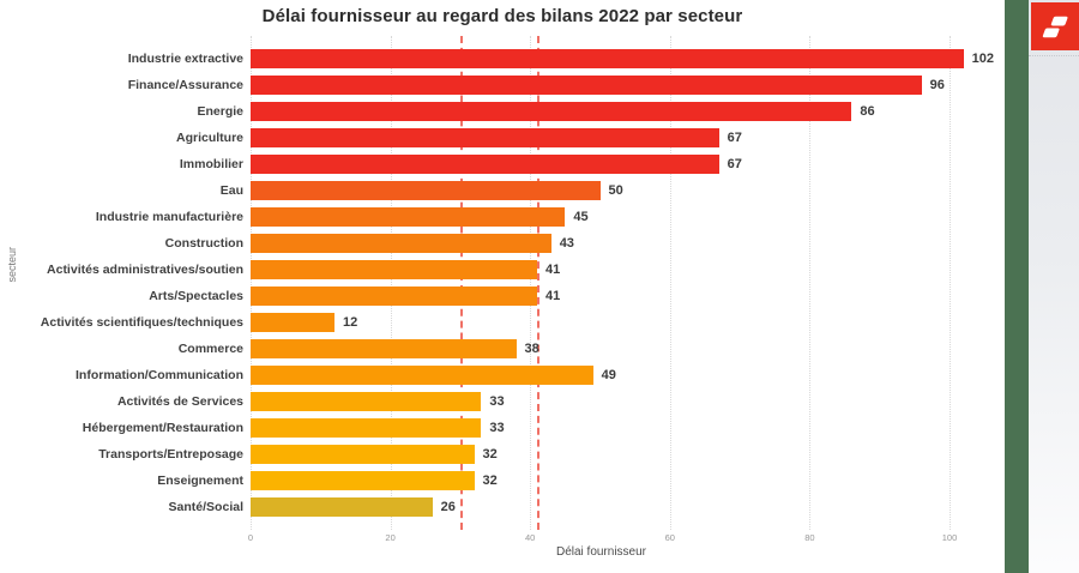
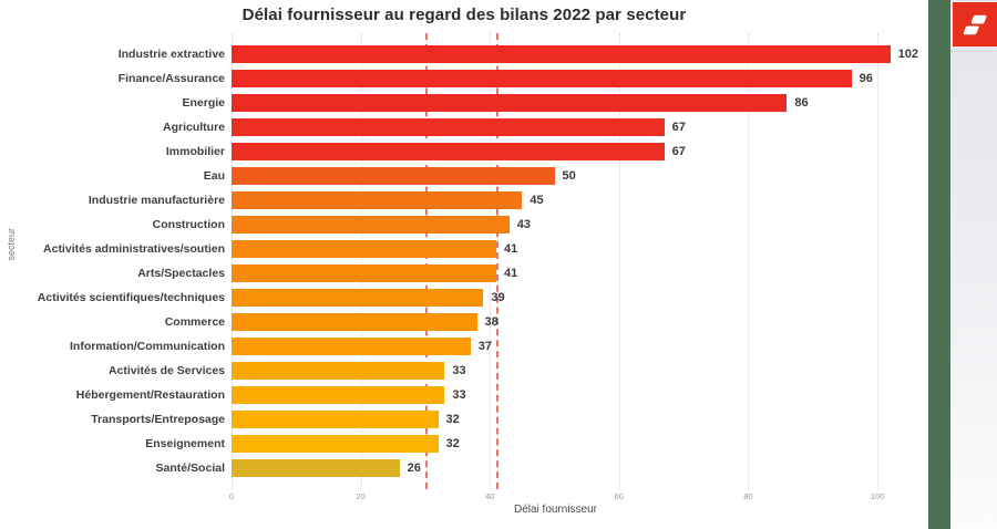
Activités scientifiques/techniques: 12 -> 39
Information/Communication: 49 -> 37
